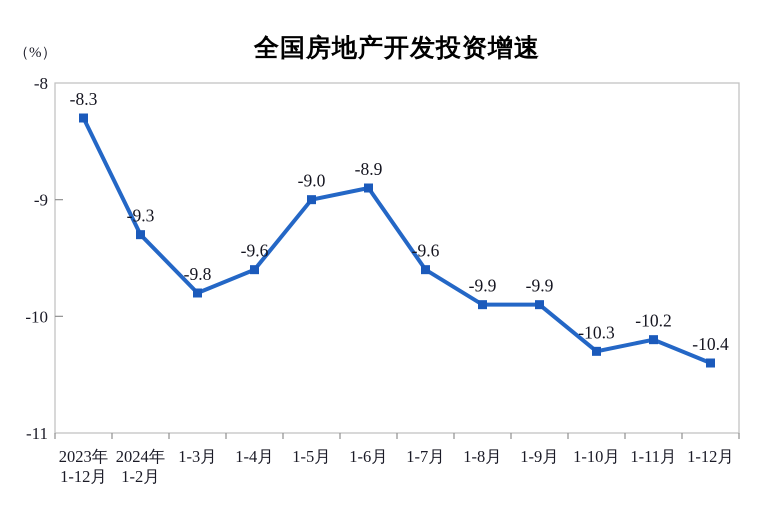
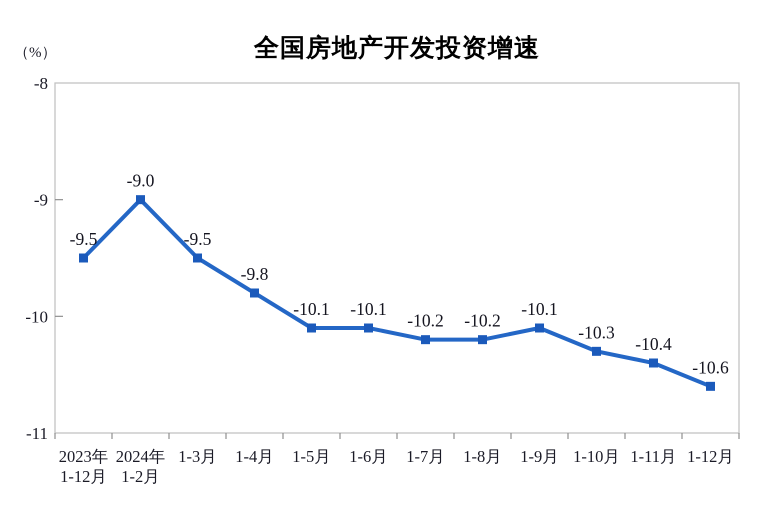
2023年 1-12月: -8.3 -> -9.5
2024年 1-2月: -9.3 -> -9.0
1-3月: -9.8 -> -9.5
1-4月: -9.6 -> -9.8
1-5月: -9.0 -> -10.1
1-6月: -8.9 -> -10.1
1-7月: -9.6 -> -10.2
1-8月: -9.9 -> -10.2
1-9月: -9.9 -> -10.1
1-11月: -10.2 -> -10.4
1-12月: -10.4 -> -10.6
